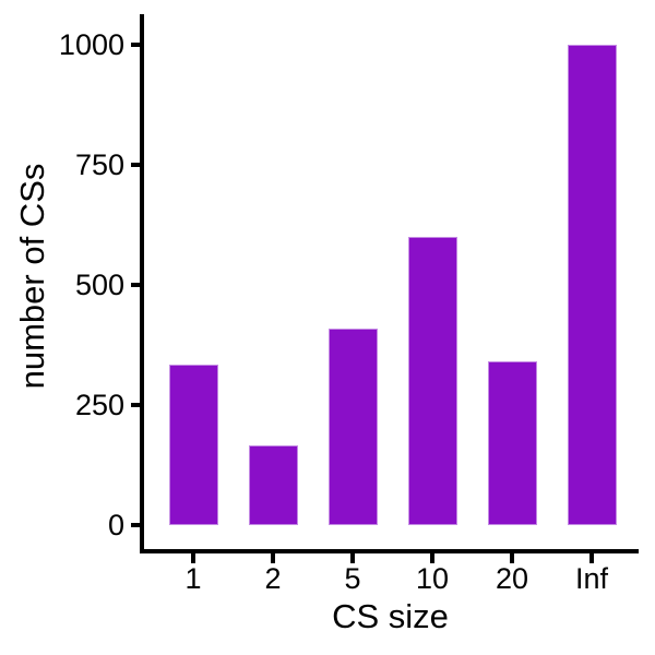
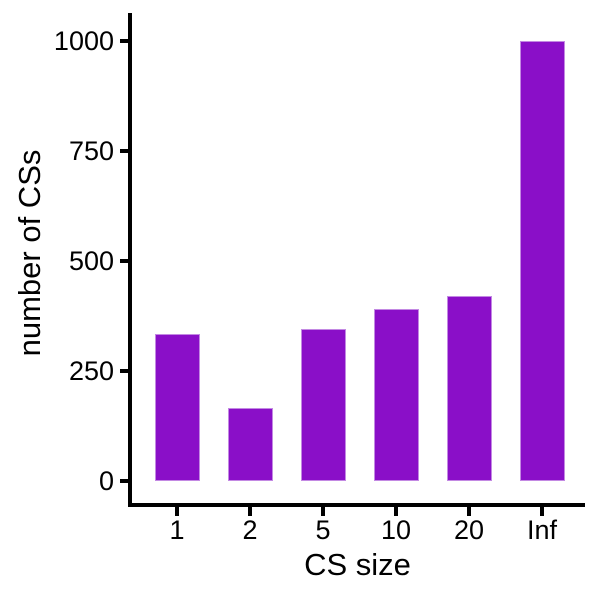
5: 410 -> 340
10: 600 -> 390
20: 340 -> 420
